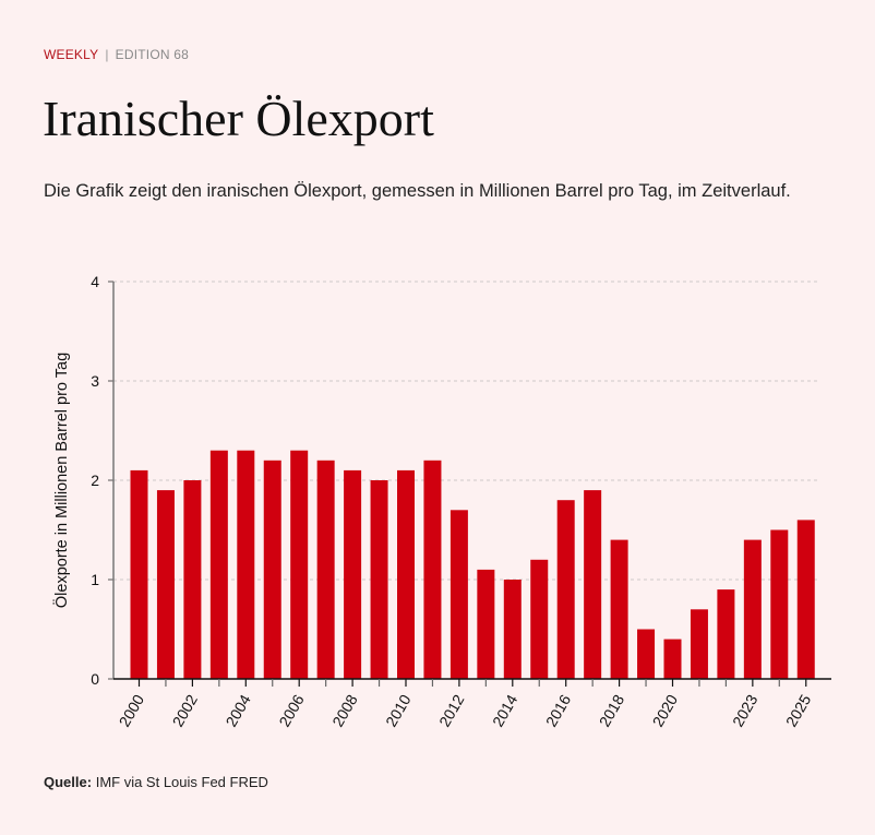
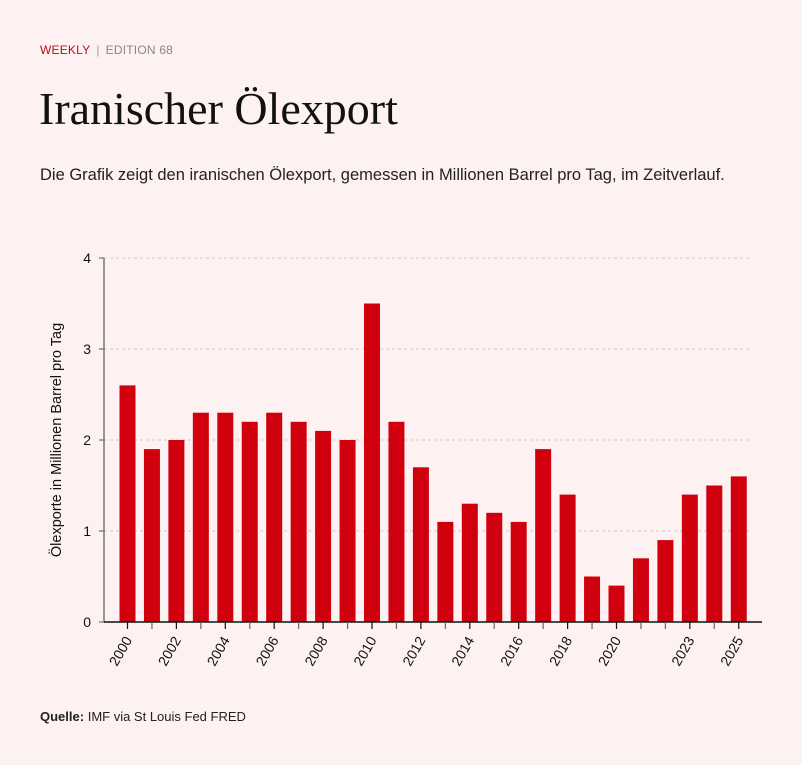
2000: 2.1 -> 2.6
2010: 2.1 -> 3.5
2014: 1.0 -> 1.3
2016: 1.8 -> 1.1
